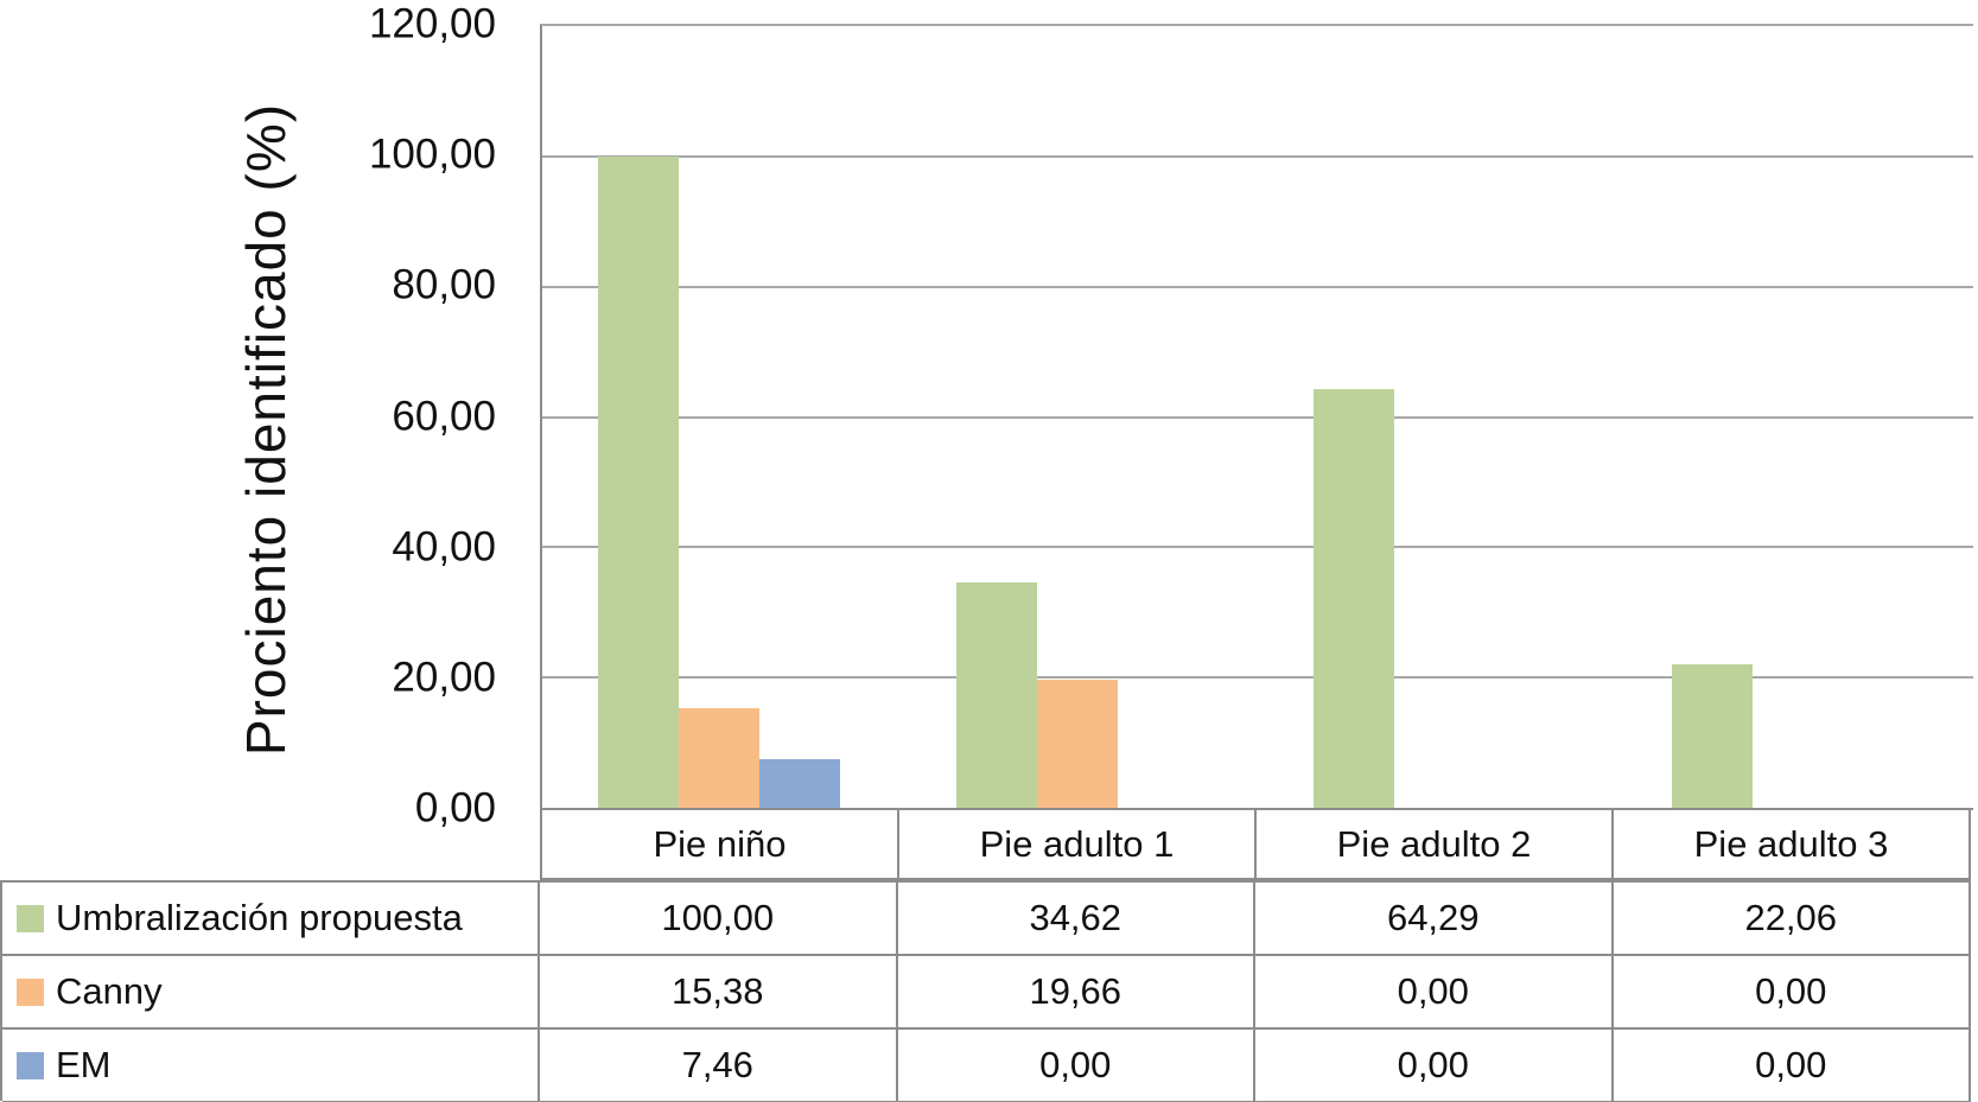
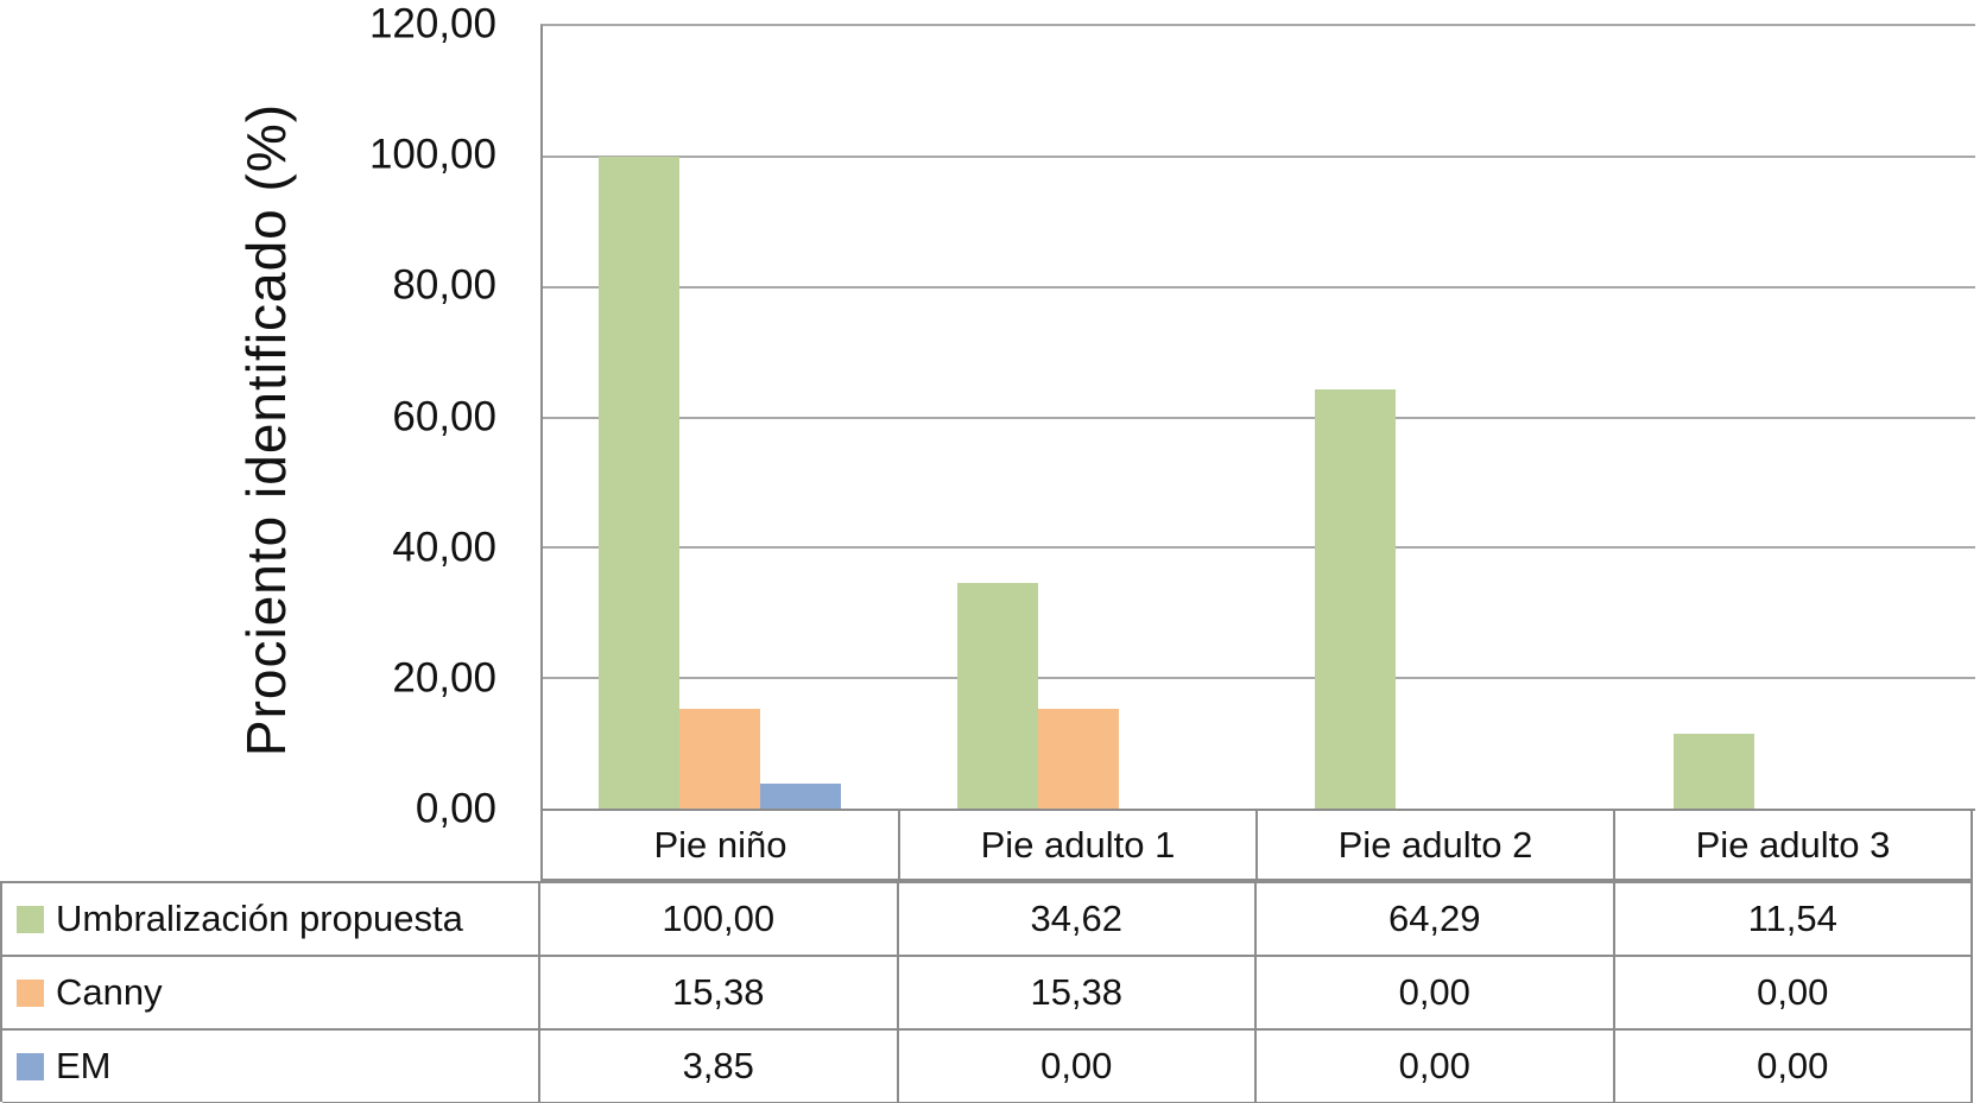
EM/Pie niño: 7,46 -> 3,85
Canny/Pie adulto 1: 19,66 -> 15,38
Umbralización propuesta/Pie adulto 3: 22,06 -> 11,54
